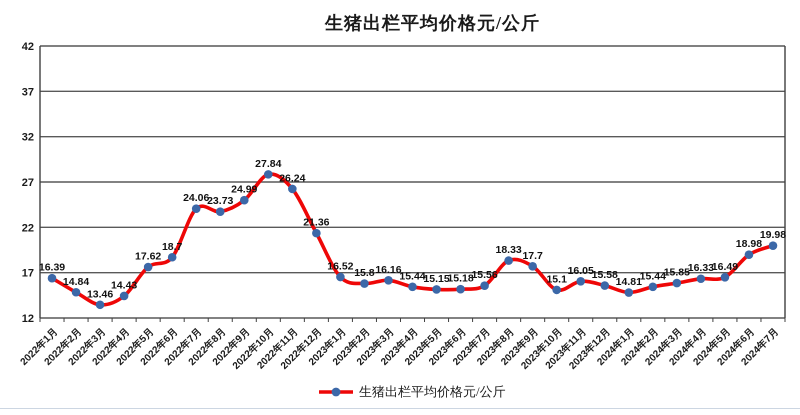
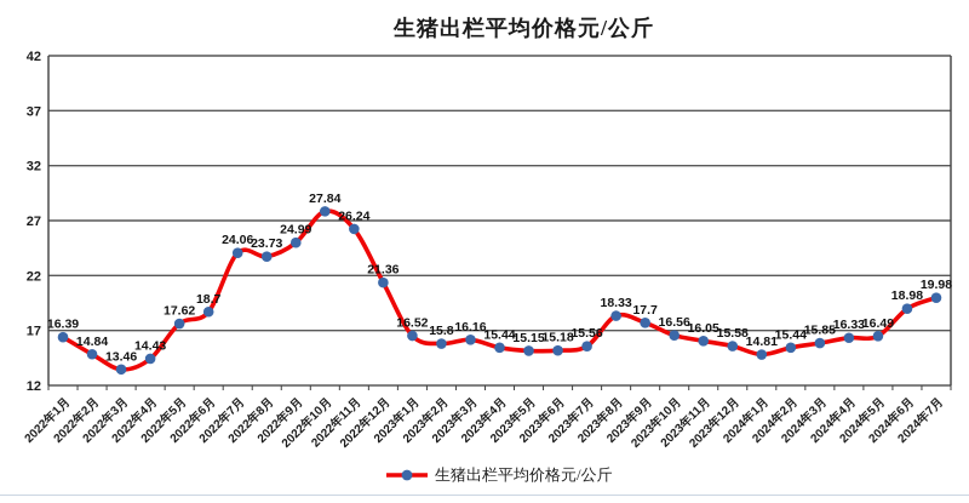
2023年10月: 15.1 -> 16.56
